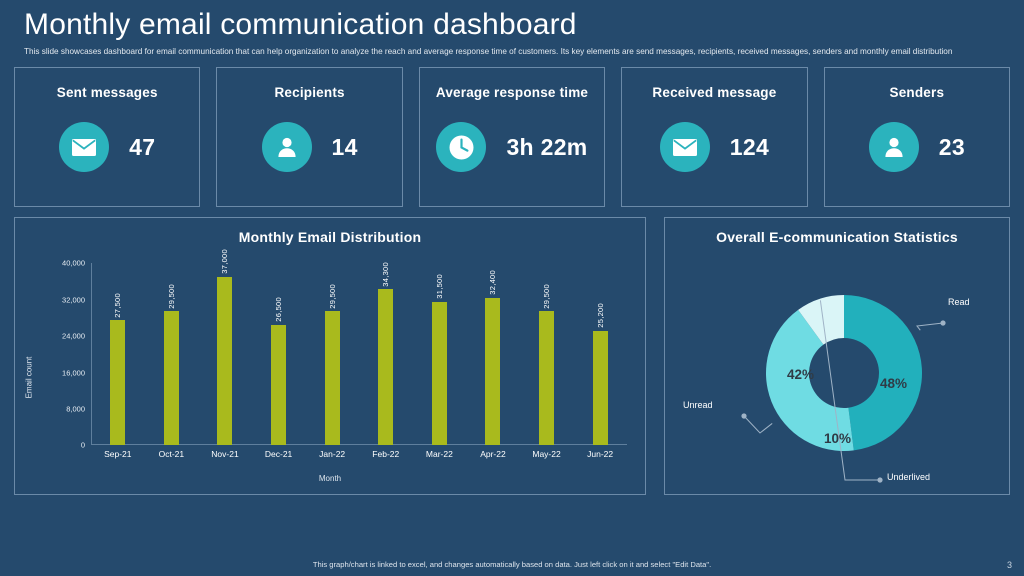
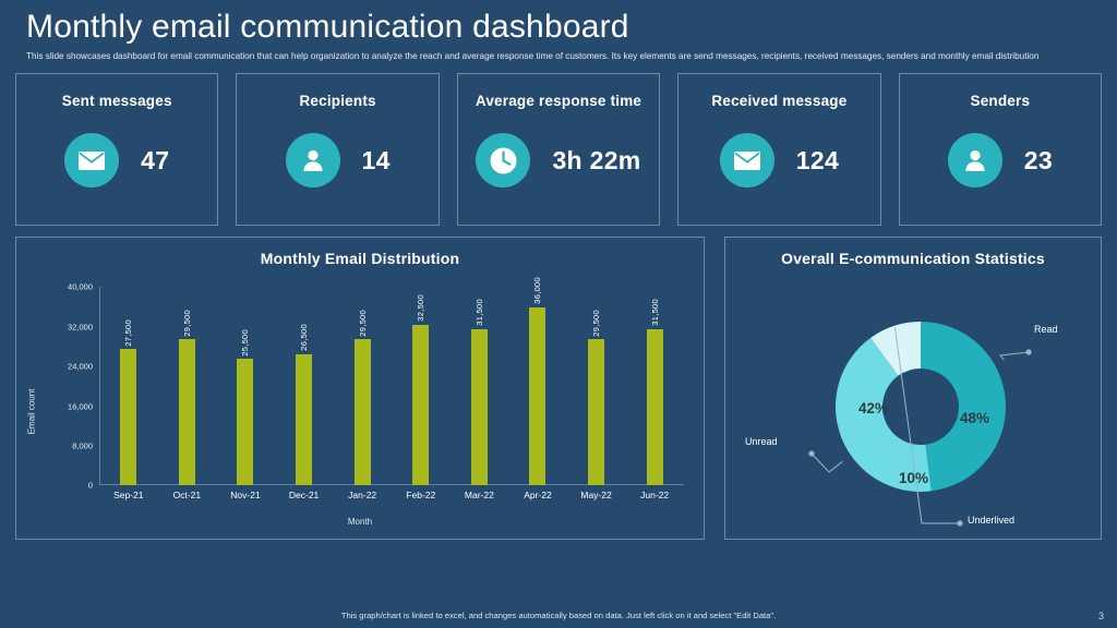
Monthly Email Distribution/Nov-21: 37,000 -> 25,500
Monthly Email Distribution/Feb-22: 34,300 -> 32,500
Monthly Email Distribution/Apr-22: 32,400 -> 36,000
Monthly Email Distribution/Jun-22: 25,200 -> 31,500
